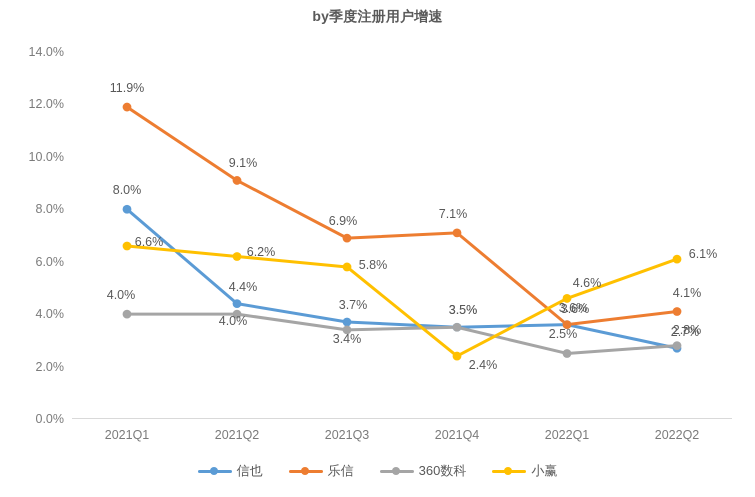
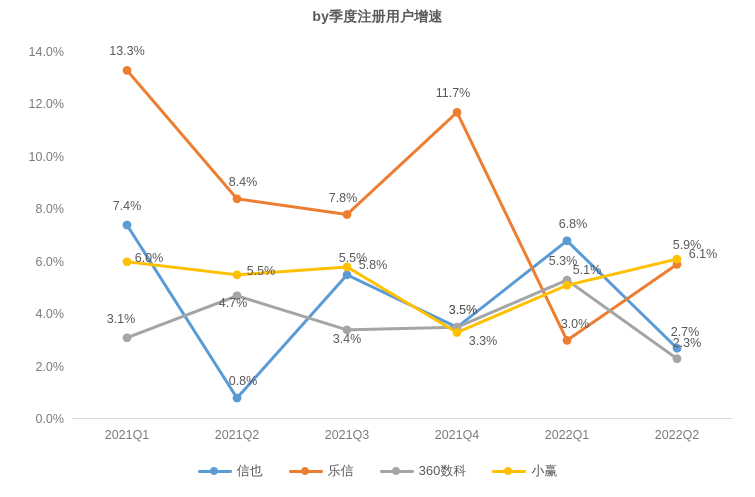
信也/2021Q1: 8.0% -> 7.4%
乐信/2021Q1: 11.9% -> 13.3%
360数科/2021Q1: 4.0% -> 3.1%
小赢/2021Q1: 6.6% -> 6.0%
信也/2021Q2: 4.4% -> 0.8%
乐信/2021Q2: 9.1% -> 8.4%
360数科/2021Q2: 4.0% -> 4.7%
小赢/2021Q2: 6.2% -> 5.5%
信也/2021Q3: 3.7% -> 5.5%
乐信/2021Q3: 6.9% -> 7.8%
乐信/2021Q4: 7.1% -> 11.7%
小赢/2021Q4: 2.4% -> 3.3%
信也/2022Q1: 3.6% -> 6.8%
乐信/2022Q1: 3.6% -> 3.0%
360数科/2022Q1: 2.5% -> 5.3%
小赢/2022Q1: 4.6% -> 5.1%
乐信/2022Q2: 4.1% -> 5.9%
360数科/2022Q2: 2.8% -> 2.3%
